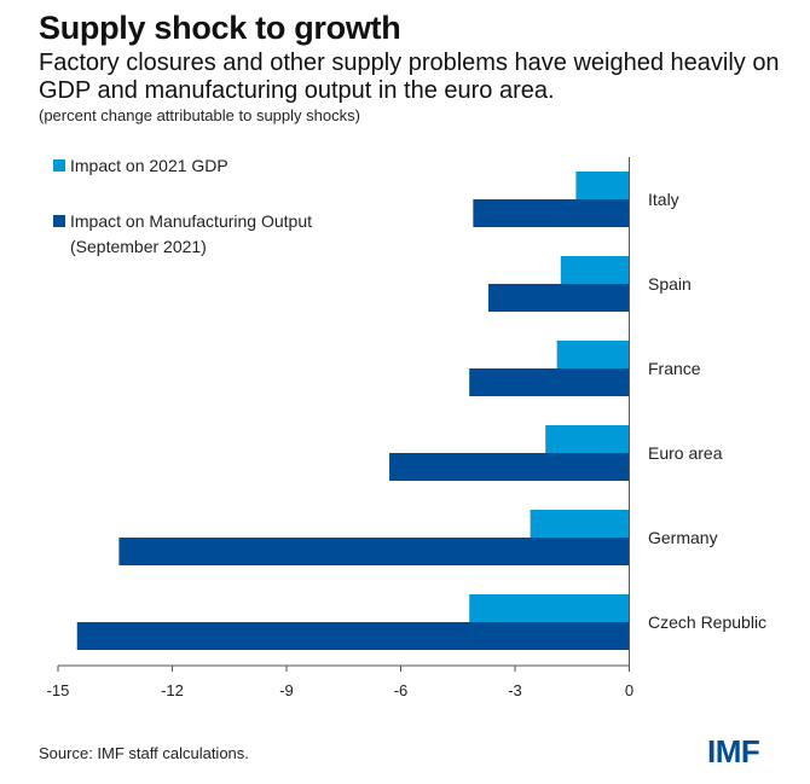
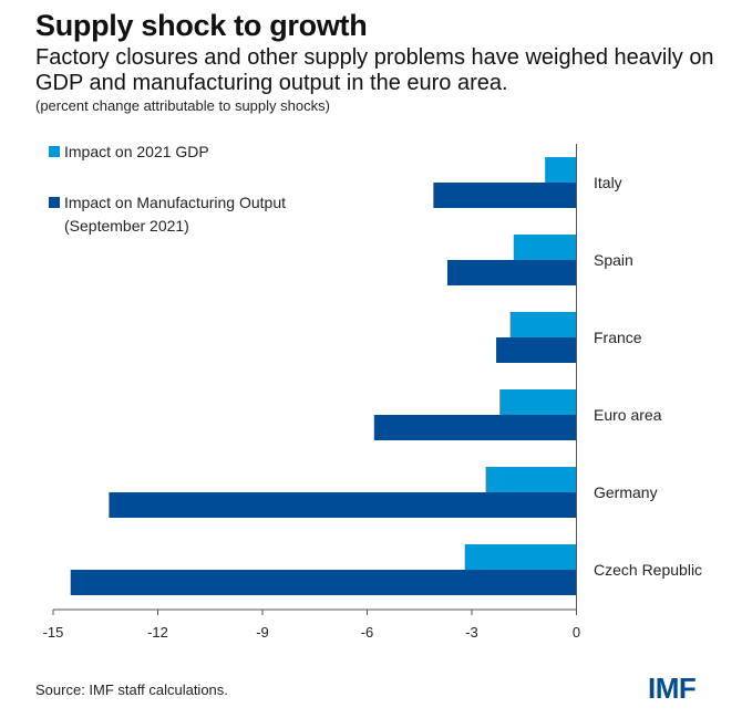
Impact on 2021 GDP/Italy: -1.4 -> -0.9
Impact on Manufacturing Output (September 2021)/France: -4.2 -> -2.3
Impact on Manufacturing Output (September 2021)/Euro area: -6.3 -> -5.8
Impact on 2021 GDP/Czech Republic: -4.2 -> -3.2
